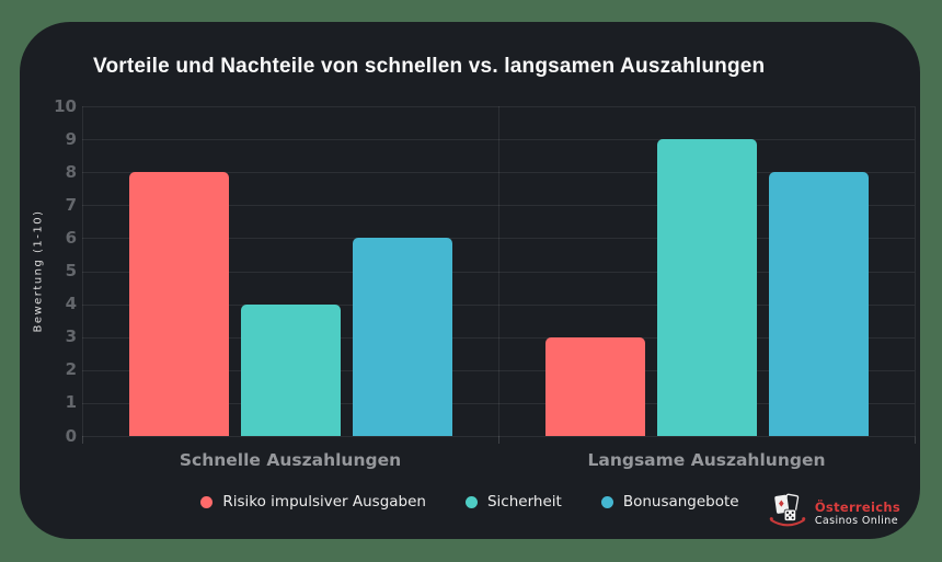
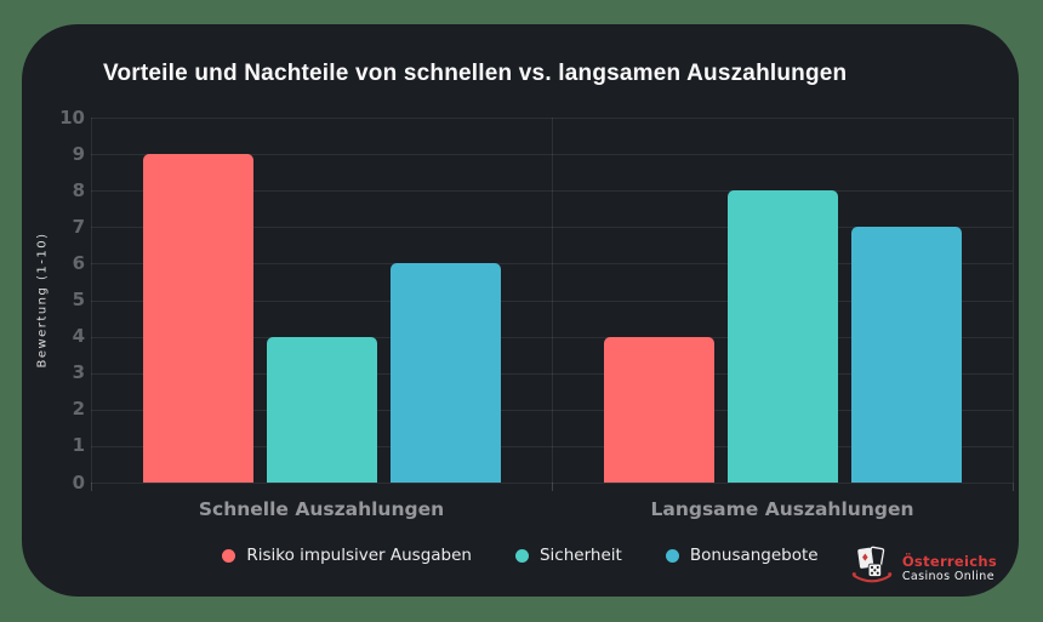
Risiko impulsiver Ausgaben/Schnelle Auszahlungen: 8 -> 9
Risiko impulsiver Ausgaben/Langsame Auszahlungen: 3 -> 4
Sicherheit/Langsame Auszahlungen: 9 -> 8
Bonusangebote/Langsame Auszahlungen: 8 -> 7
